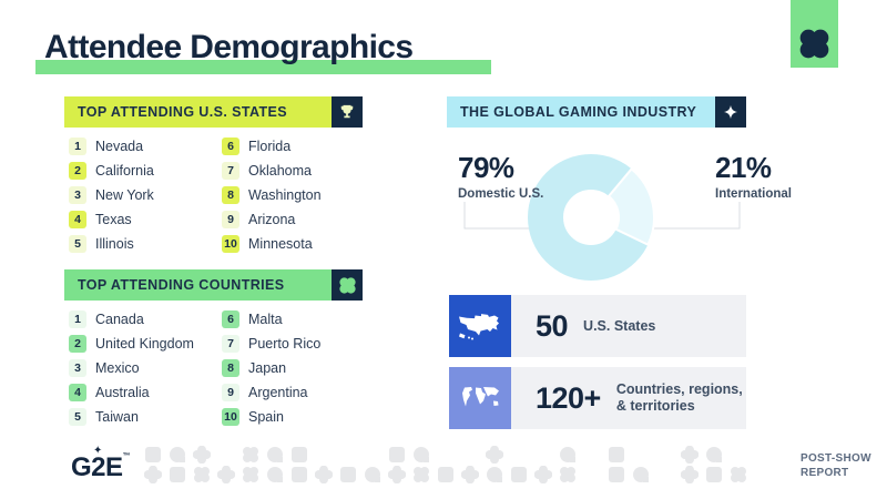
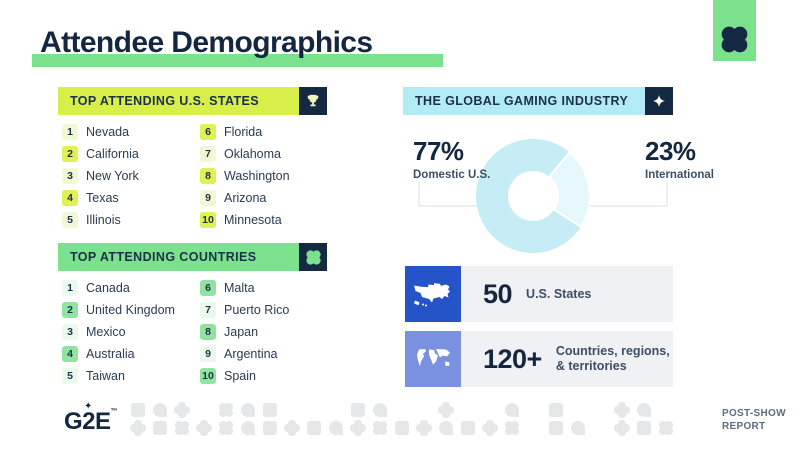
Domestic U.S.: 79% -> 77%
International: 21% -> 23%
